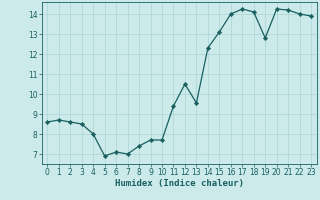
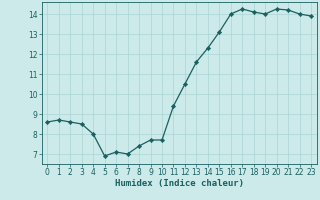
13: 9.55 -> 11.60
19: 12.80 -> 14.00
